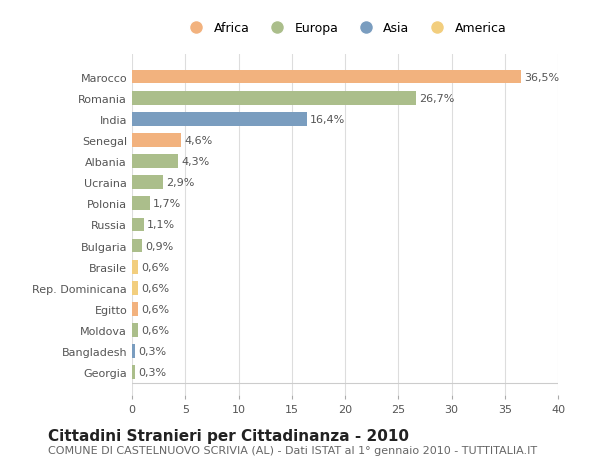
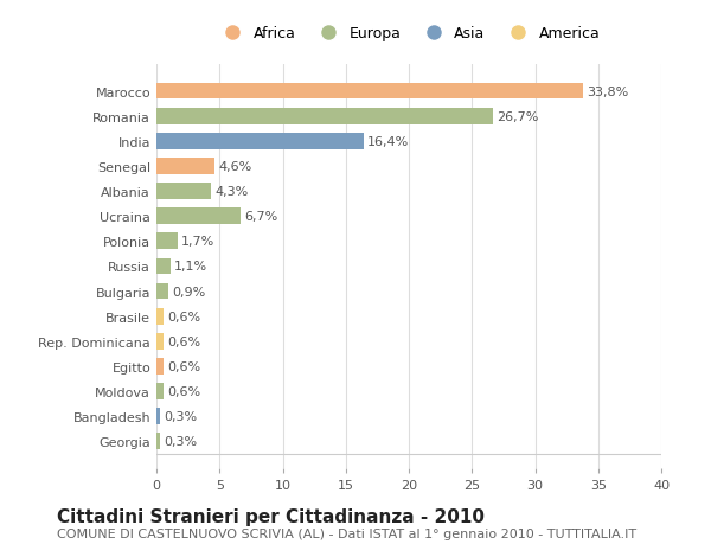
Marocco: 36,5% -> 33,8%
Ucraina: 2,9% -> 6,7%
